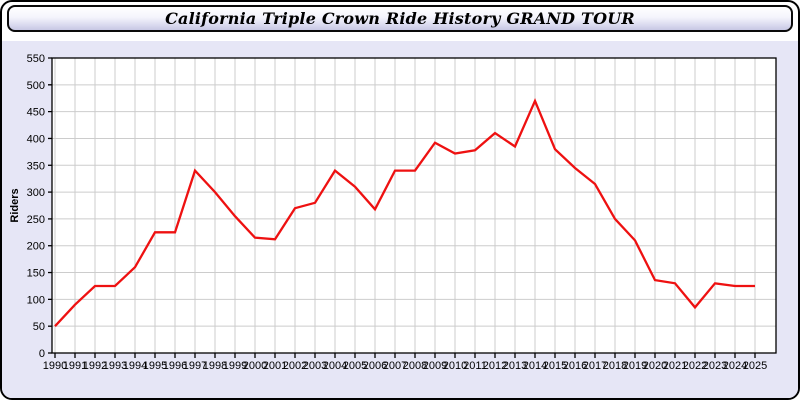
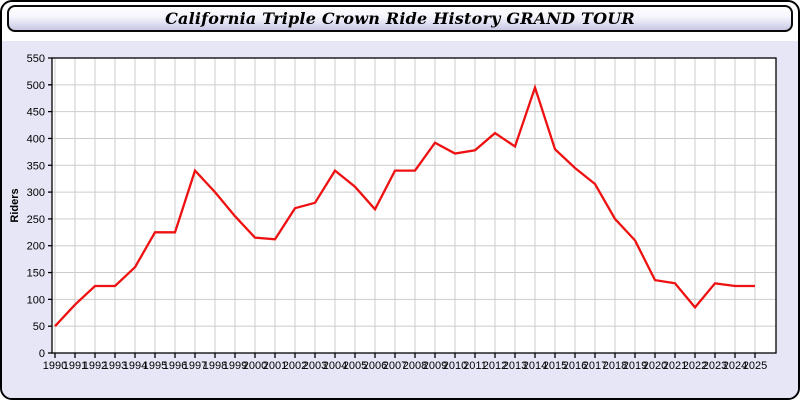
2014: 470 -> 500
